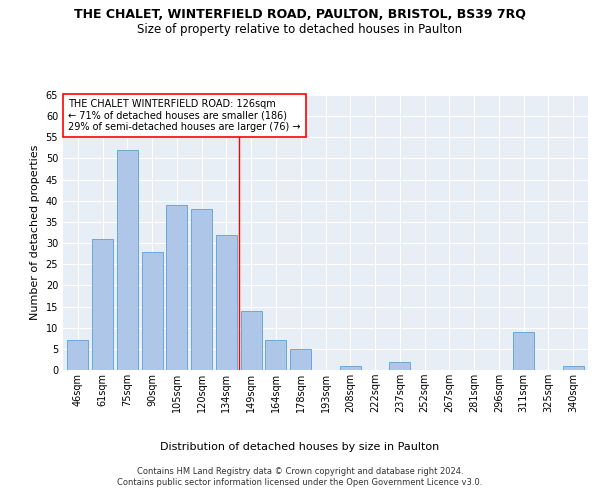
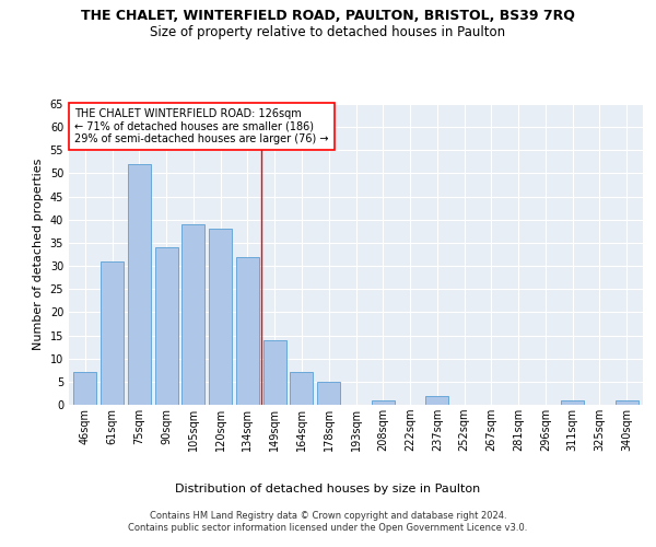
90sqm: 28 -> 34
311sqm: 9 -> 1
